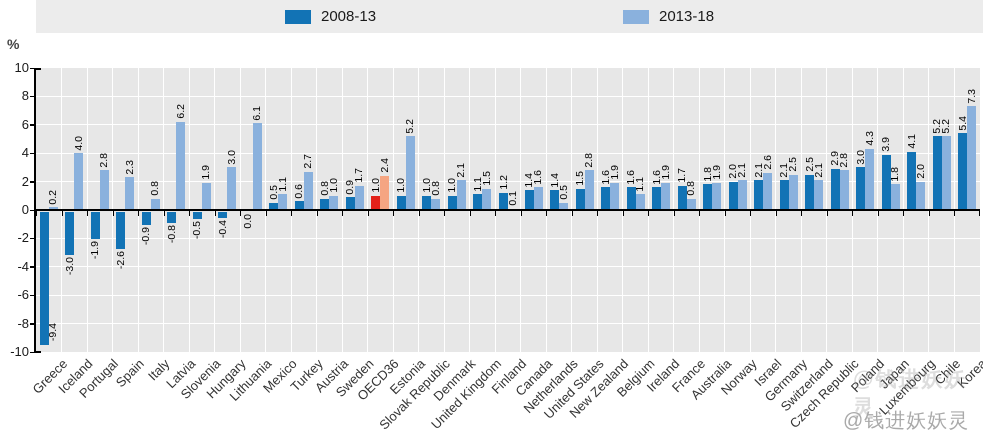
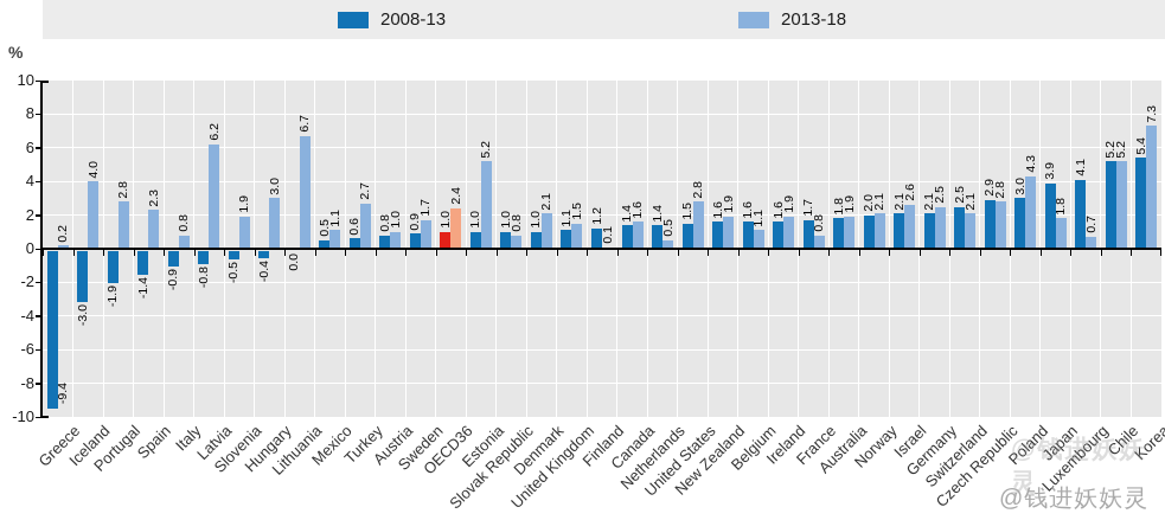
2008-13/Spain: -2.6 -> -1.4
2013-18/Lithuania: 6.1 -> 6.7
2013-18/Luxembourg: 2.0 -> 0.7
